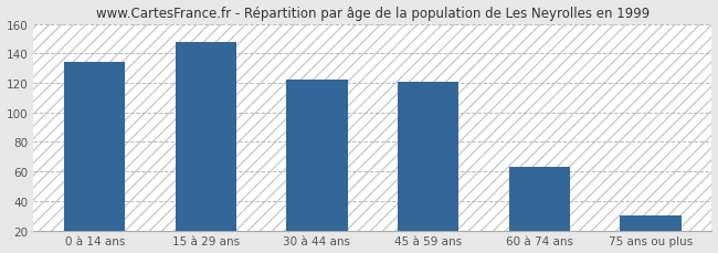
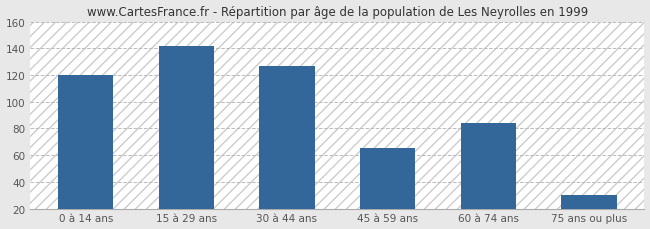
0 à 14 ans: 134 -> 120
15 à 29 ans: 148 -> 142
30 à 44 ans: 122 -> 127
45 à 59 ans: 121 -> 65
60 à 74 ans: 63 -> 84
